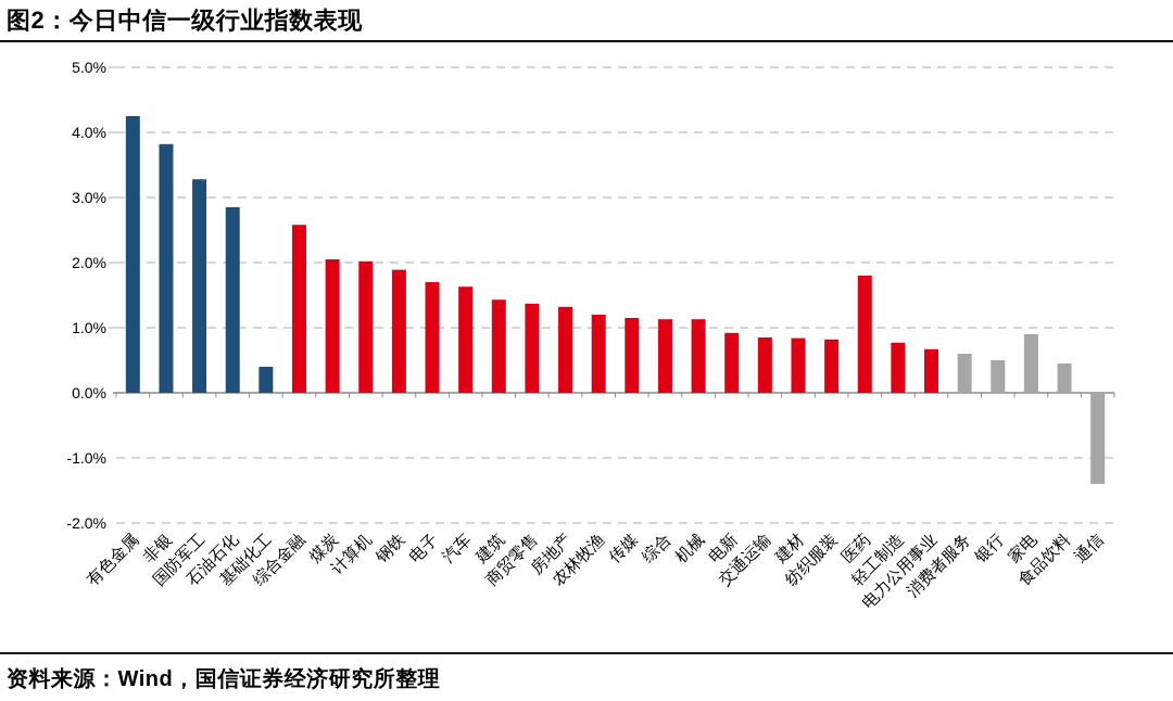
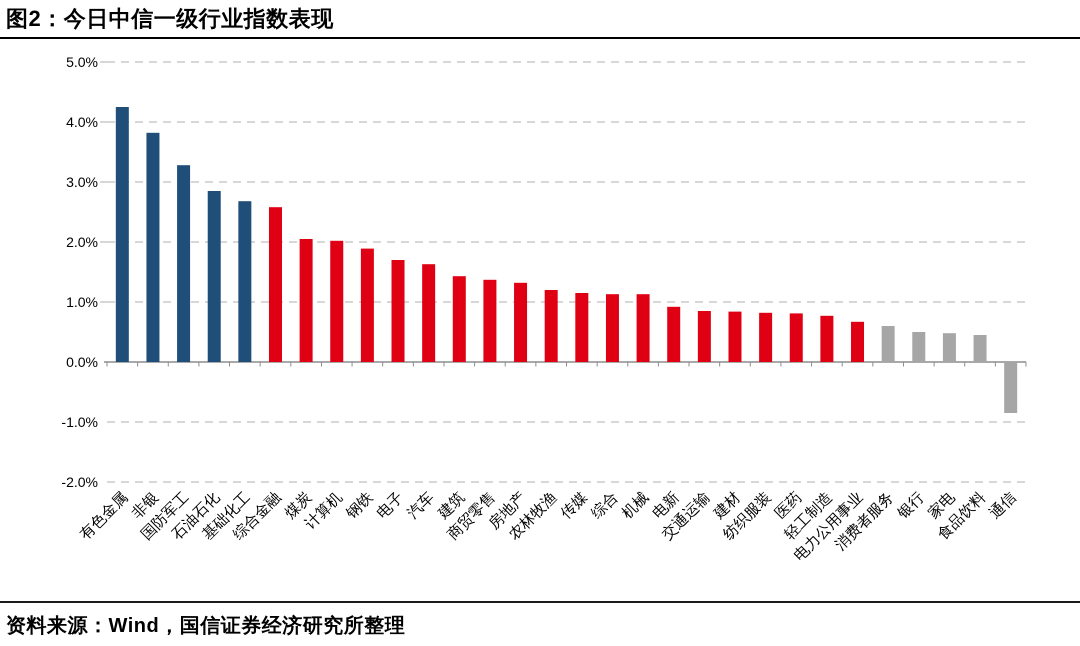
基础化工: 0.4% -> 2.7%
医药: 1.8% -> 0.8%
家电: 0.9% -> 0.5%
通信: -1.4% -> -0.8%
